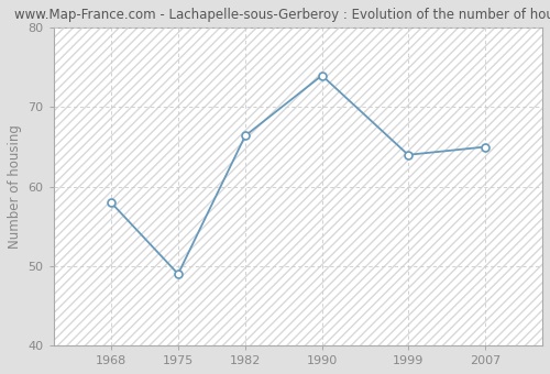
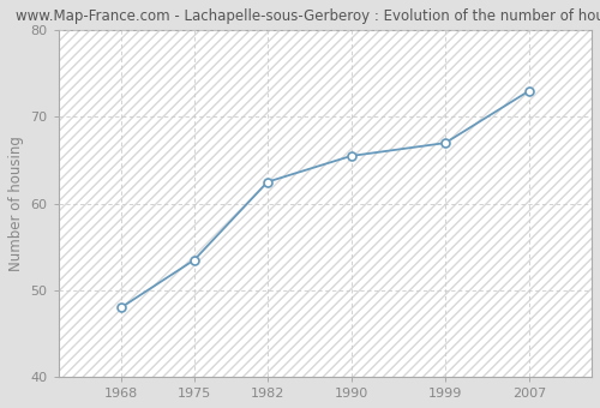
1968: 58.0 -> 48.0
1975: 49.0 -> 53.5
1982: 66.4 -> 62.5
1990: 74.0 -> 65.5
1999: 64.0 -> 67.0
2007: 65.0 -> 73.0
